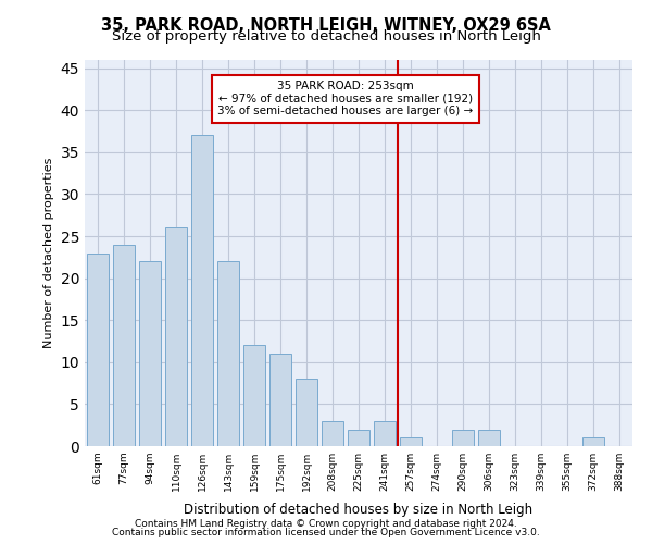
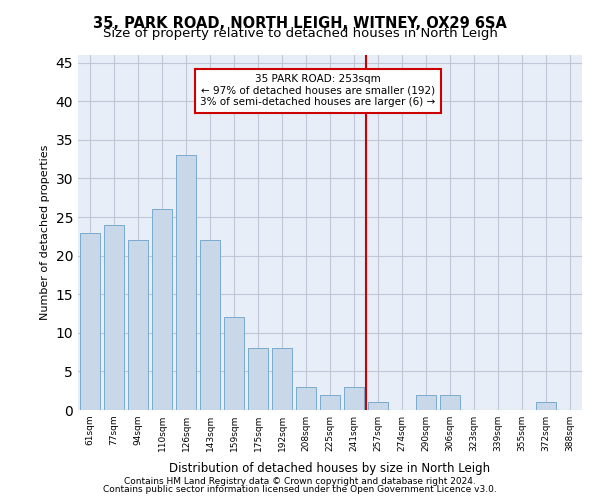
126sqm: 37 -> 33
175sqm: 11 -> 8
